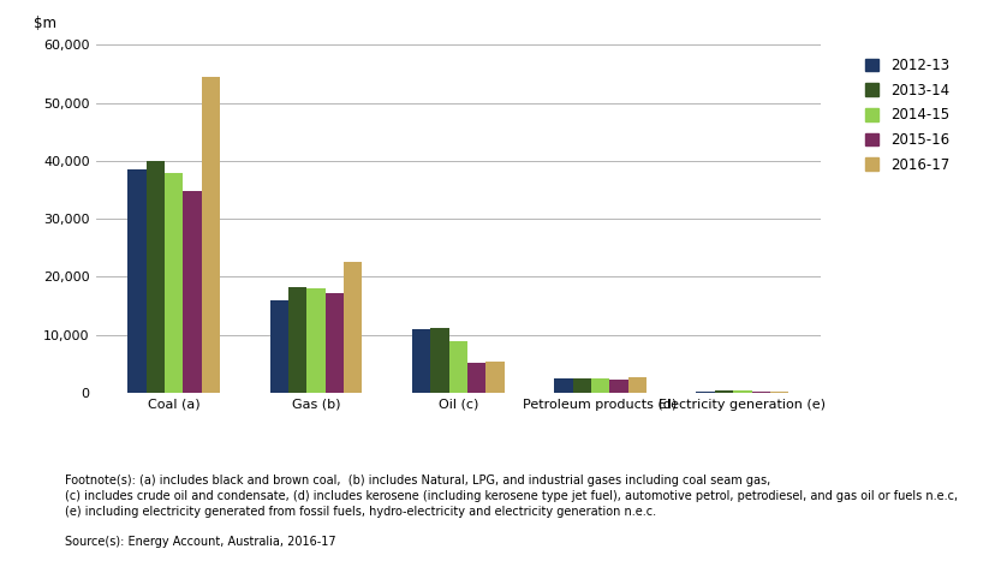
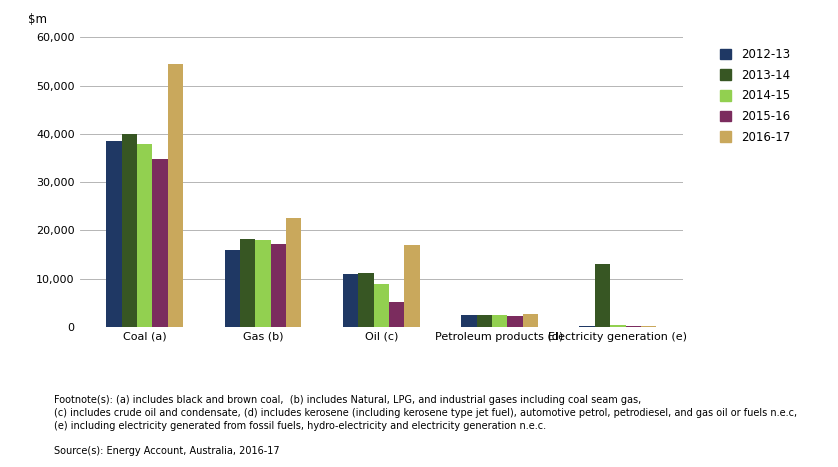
2016-17/Oil (c): 5,300 -> 17,000
2013-14/Electricity generation (e): 300 -> 13,000
